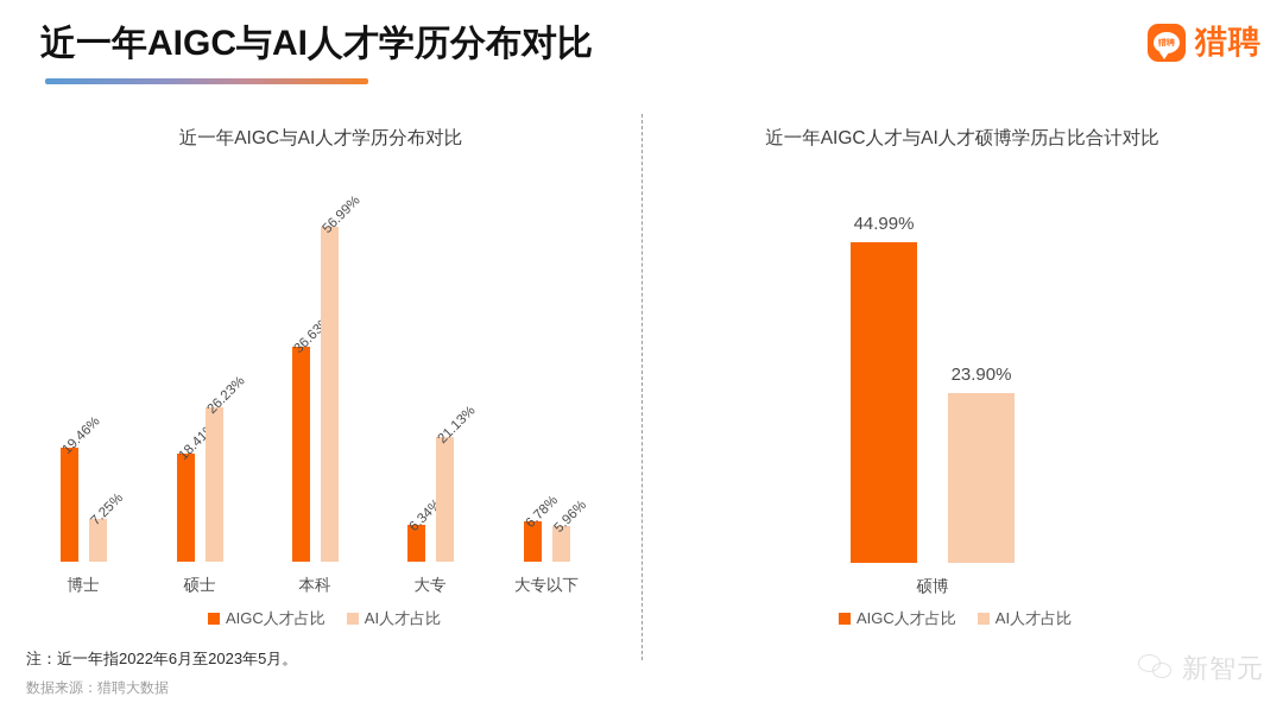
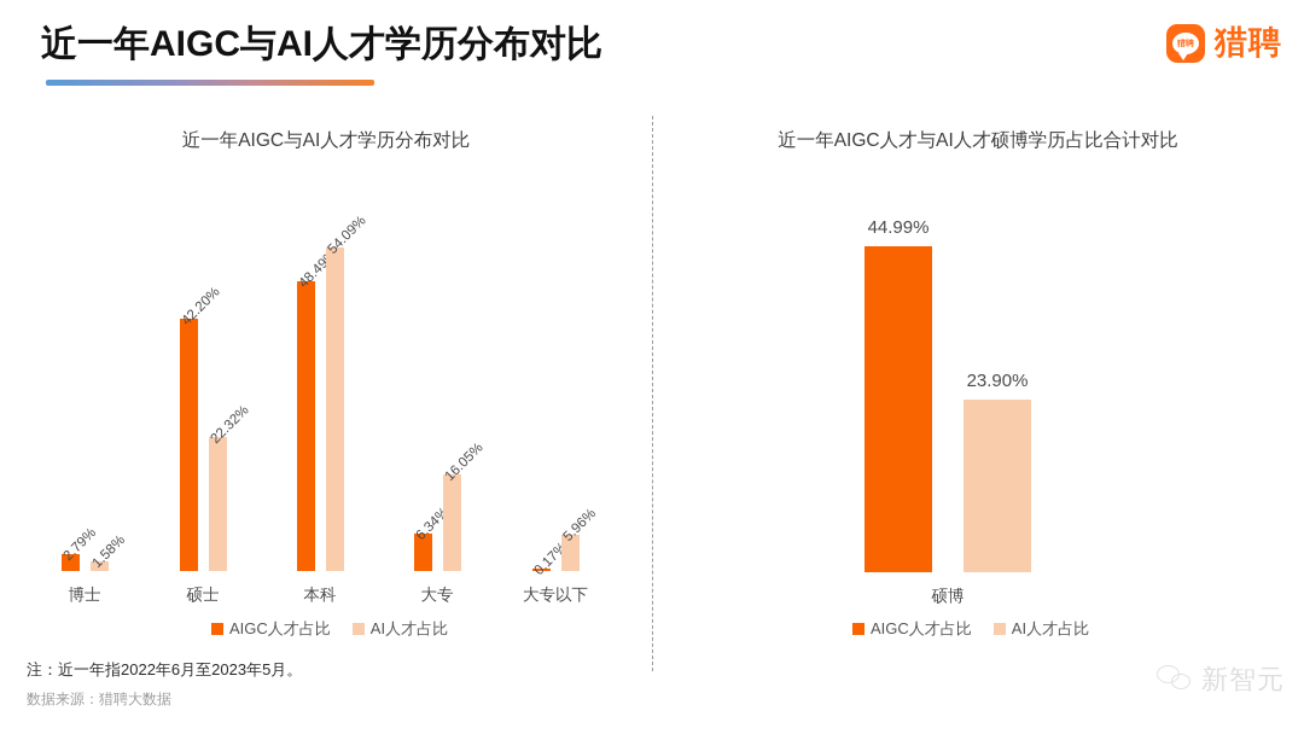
近一年AIGC与AI人才学历分布对比/AIGC人才占比/博士: 19.46% -> 2.79%
近一年AIGC与AI人才学历分布对比/AI人才占比/博士: 7.25% -> 1.58%
近一年AIGC与AI人才学历分布对比/AIGC人才占比/硕士: 18.41% -> 42.20%
近一年AIGC与AI人才学历分布对比/AI人才占比/硕士: 26.23% -> 22.32%
近一年AIGC与AI人才学历分布对比/AIGC人才占比/本科: 36.63% -> 48.49%
近一年AIGC与AI人才学历分布对比/AI人才占比/本科: 56.99% -> 54.09%
近一年AIGC与AI人才学历分布对比/AI人才占比/大专: 21.13% -> 16.05%
近一年AIGC与AI人才学历分布对比/AIGC人才占比/大专以下: 6.78% -> 0.17%
